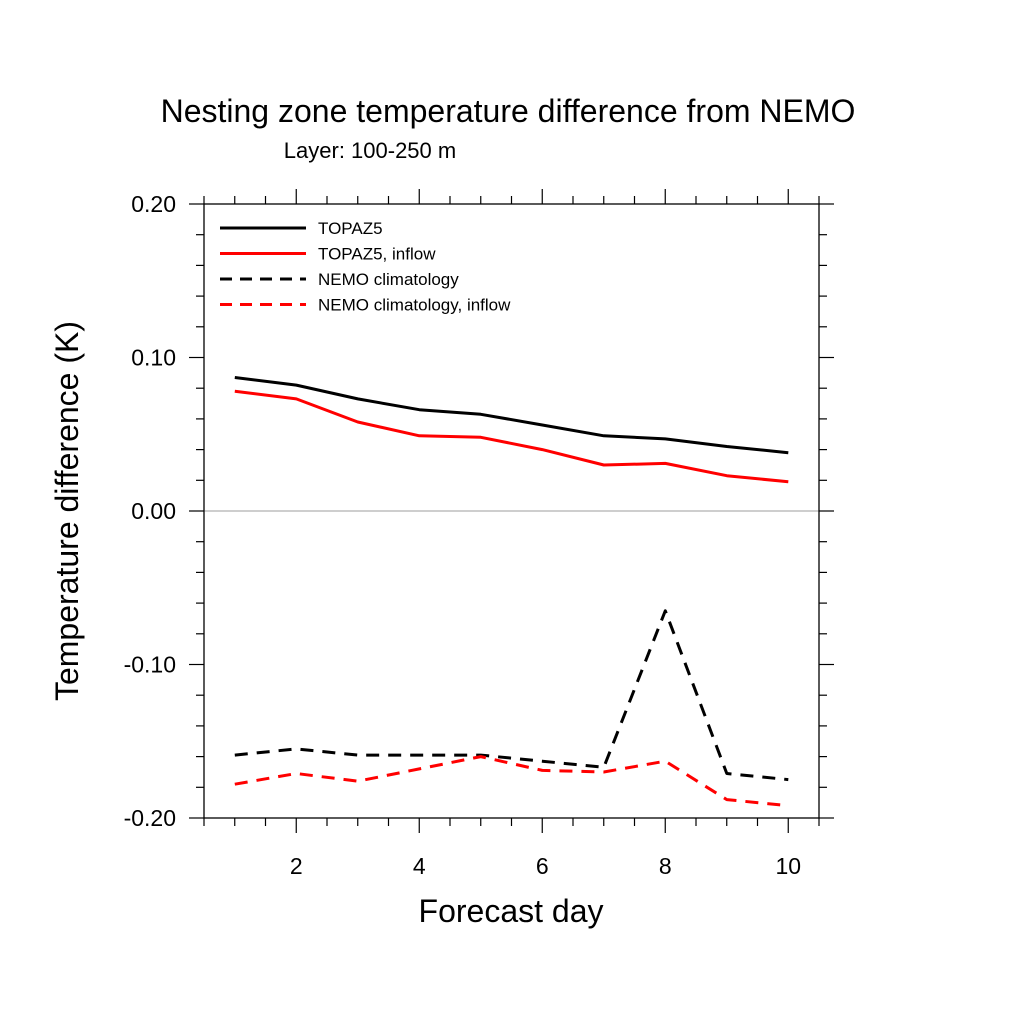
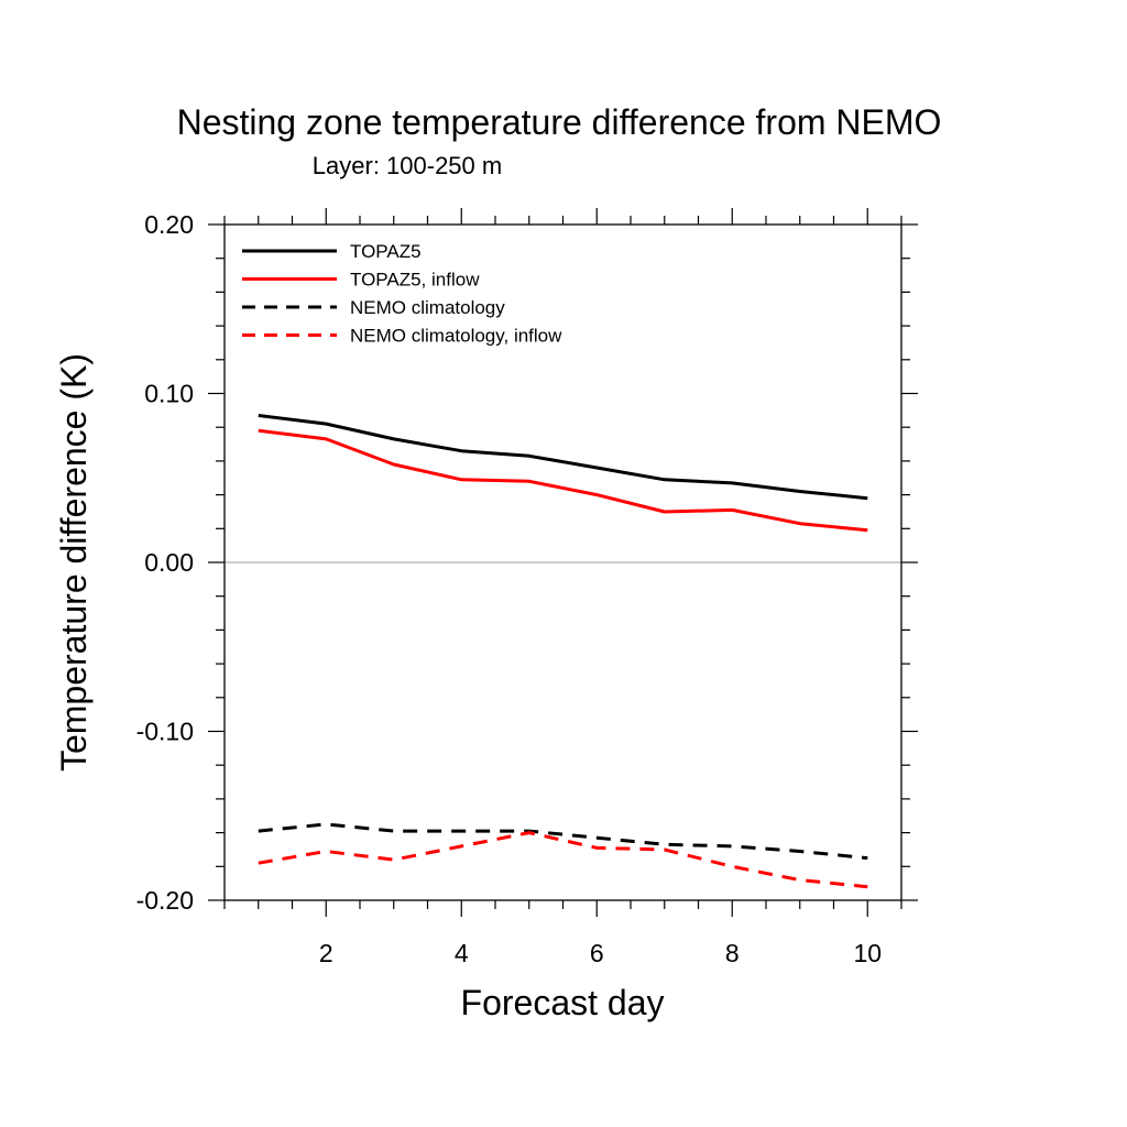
NEMO climatology/8: -0.065 -> -0.168
NEMO climatology, inflow/8: -0.163 -> -0.180
